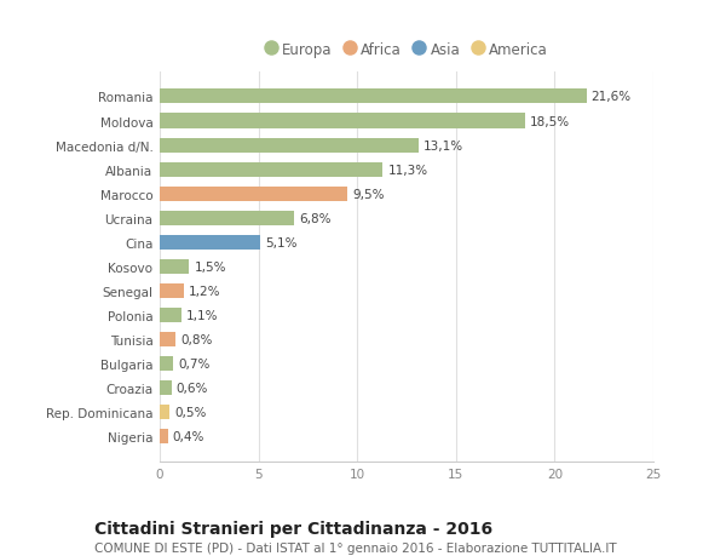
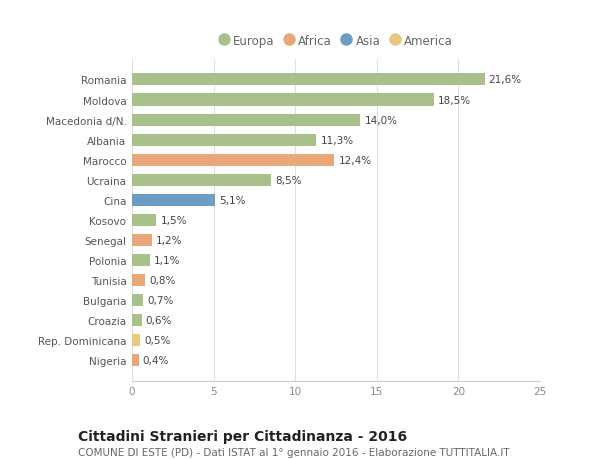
Macedonia d/N.: 13,1% -> 14,0%
Marocco: 9,5% -> 12,4%
Ucraina: 6,8% -> 8,5%
